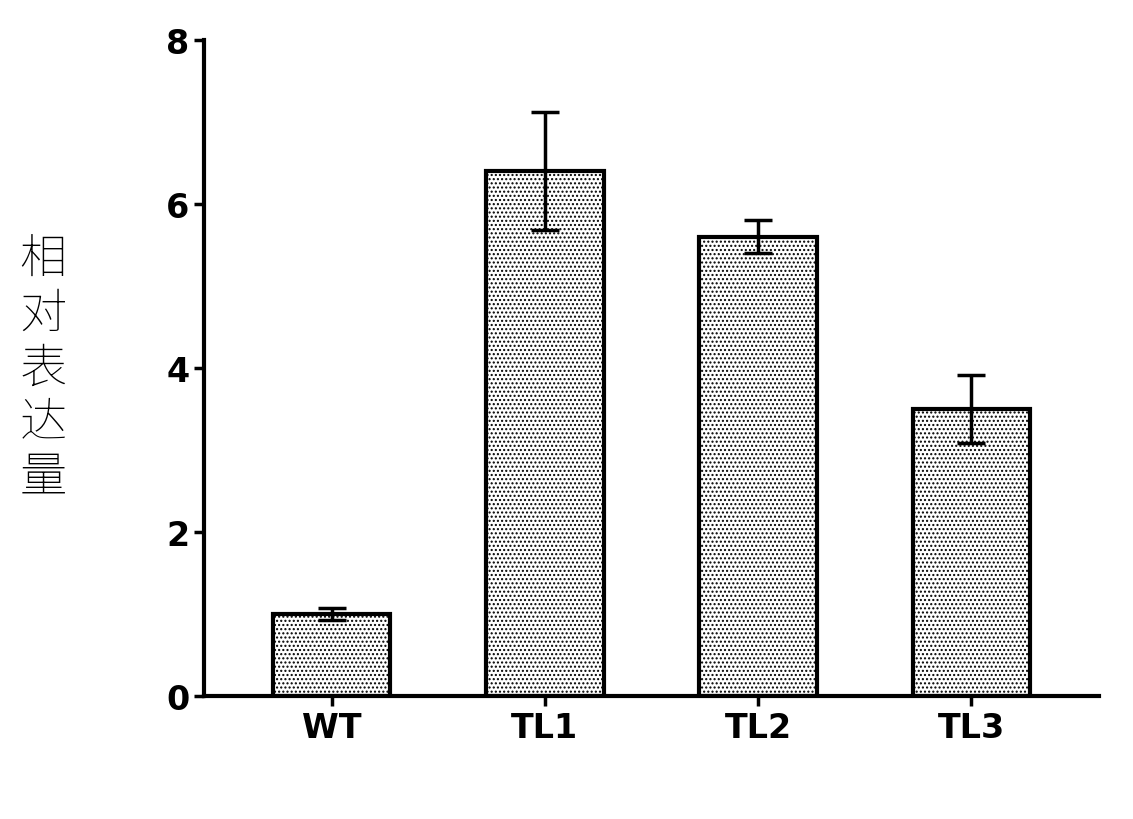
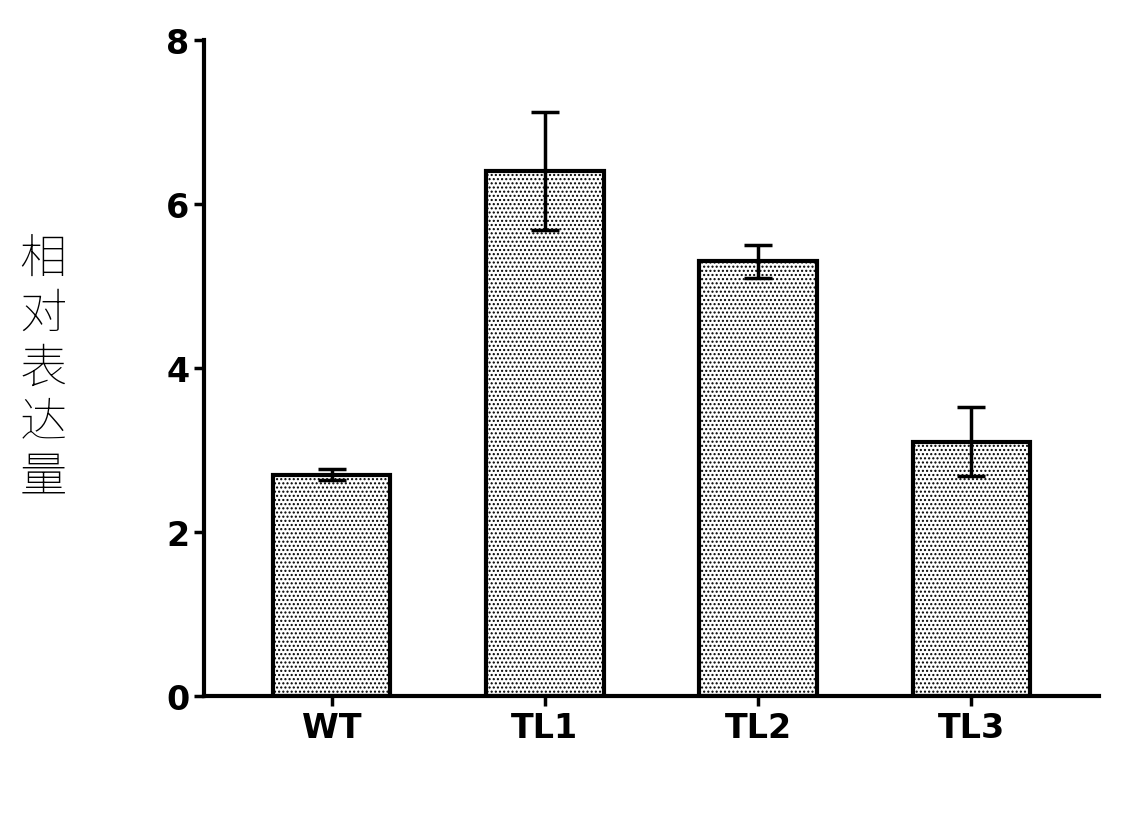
WT: 1.0 -> 2.7
TL2: 5.6 -> 5.3
TL3: 3.5 -> 3.1
